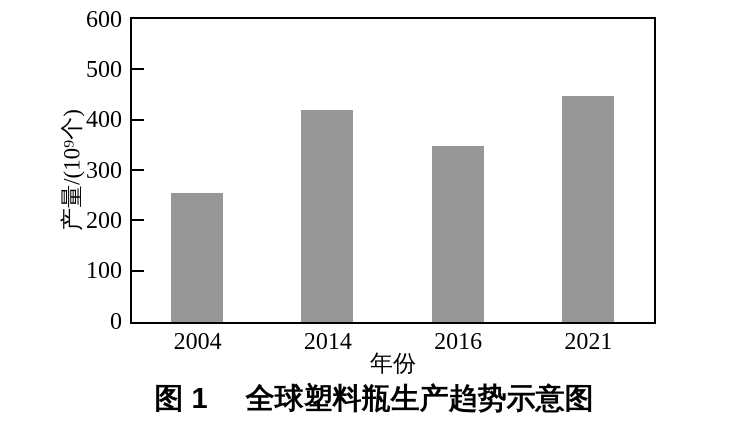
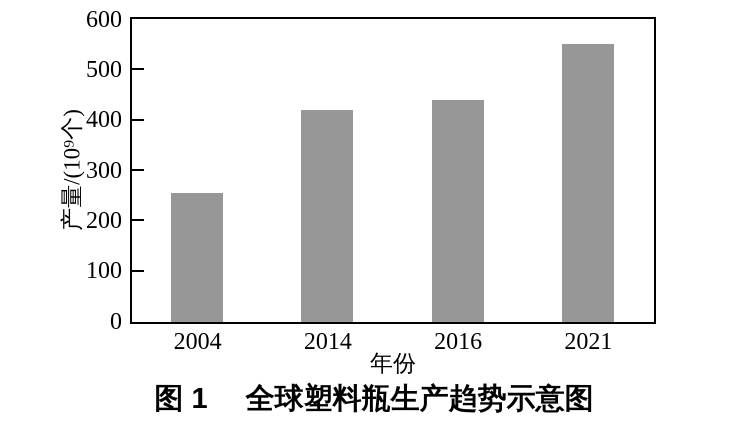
2016: 350 -> 440
2021: 450 -> 550
